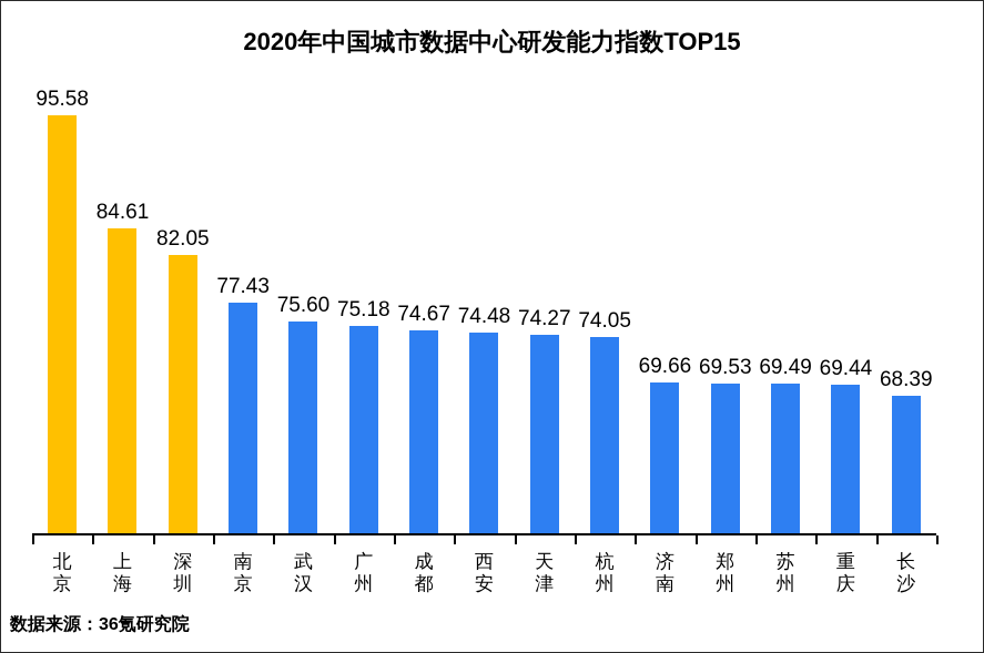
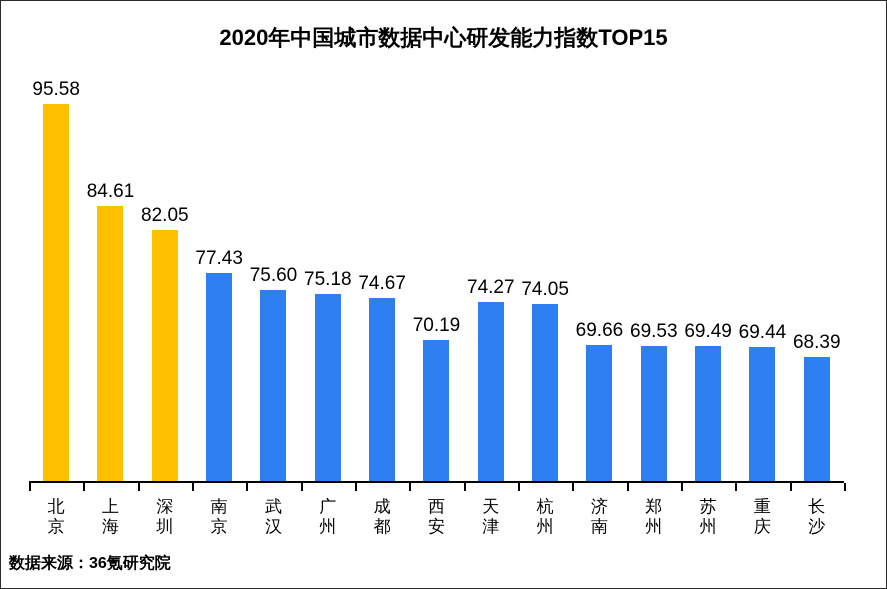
西安: 74.48 -> 70.19
